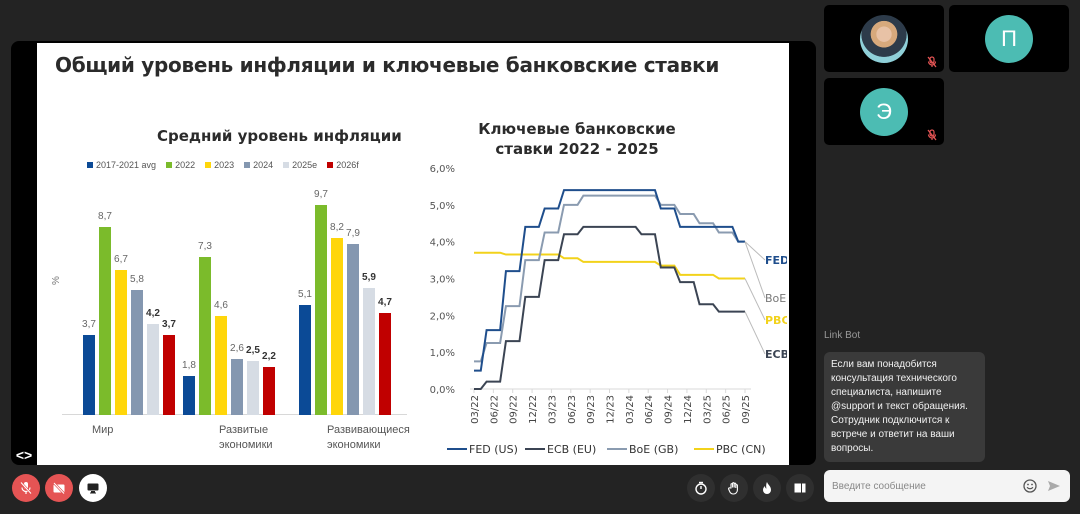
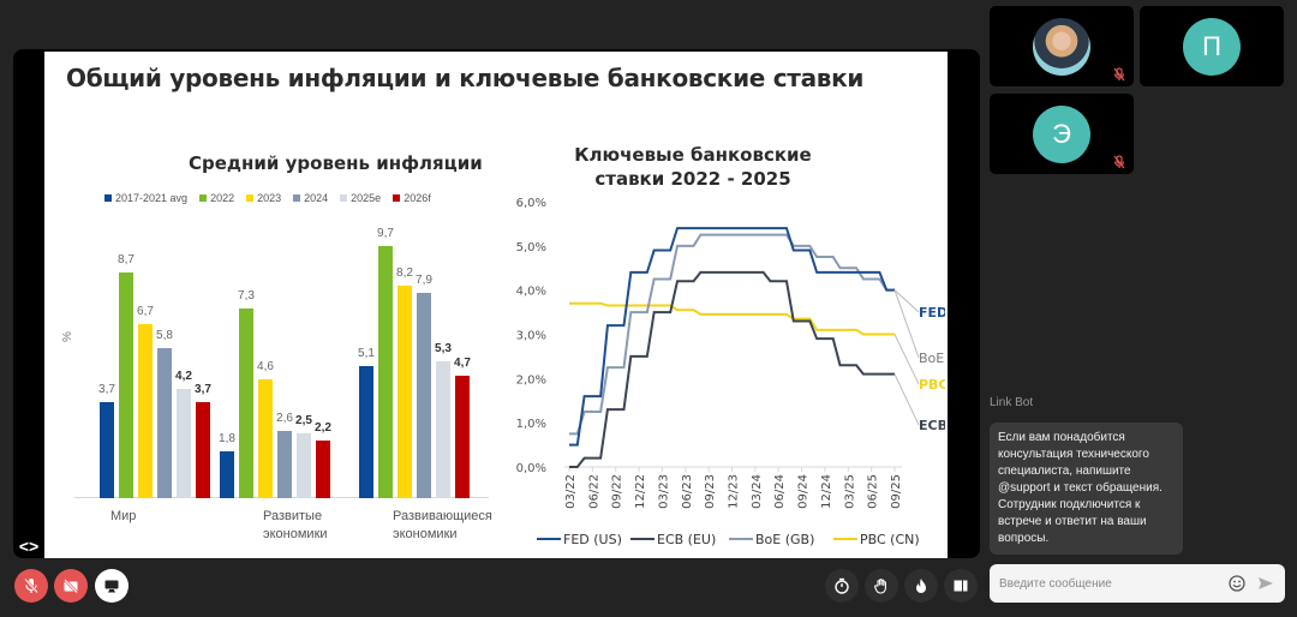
Средний уровень инфляции/2025e/Развивающиеся экономики: 5,9 -> 5,3
